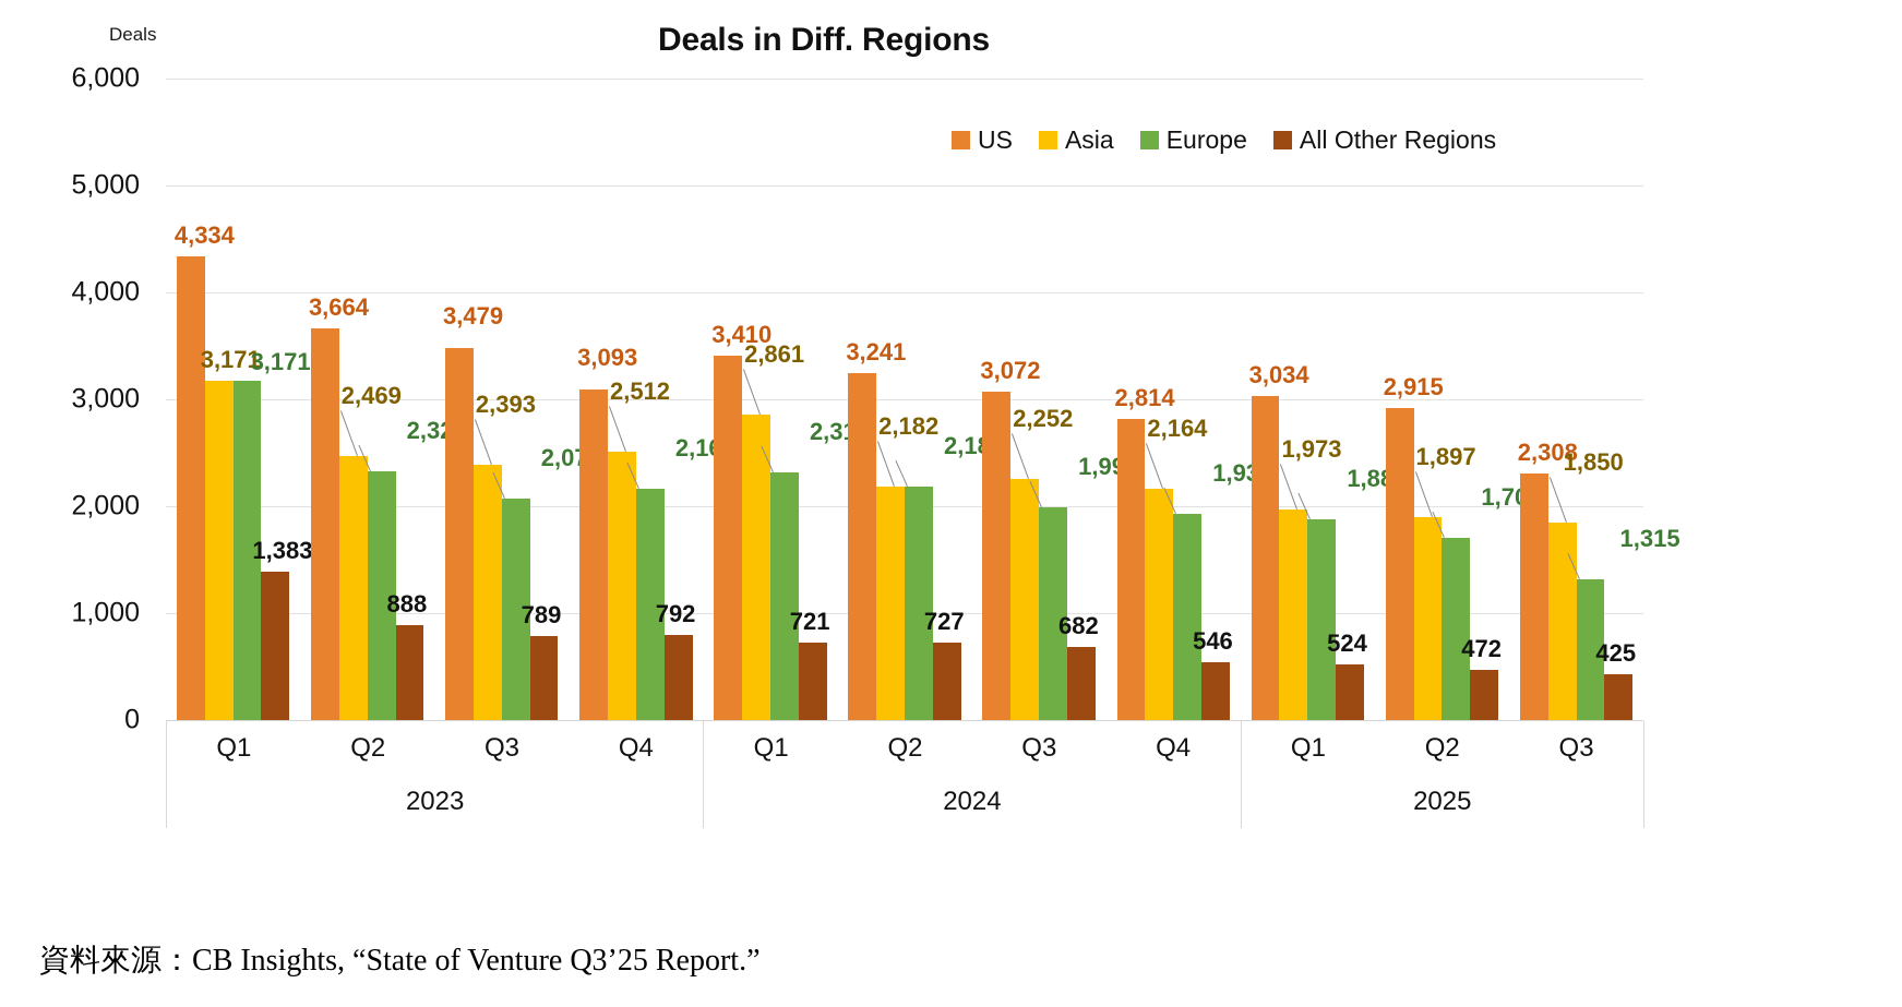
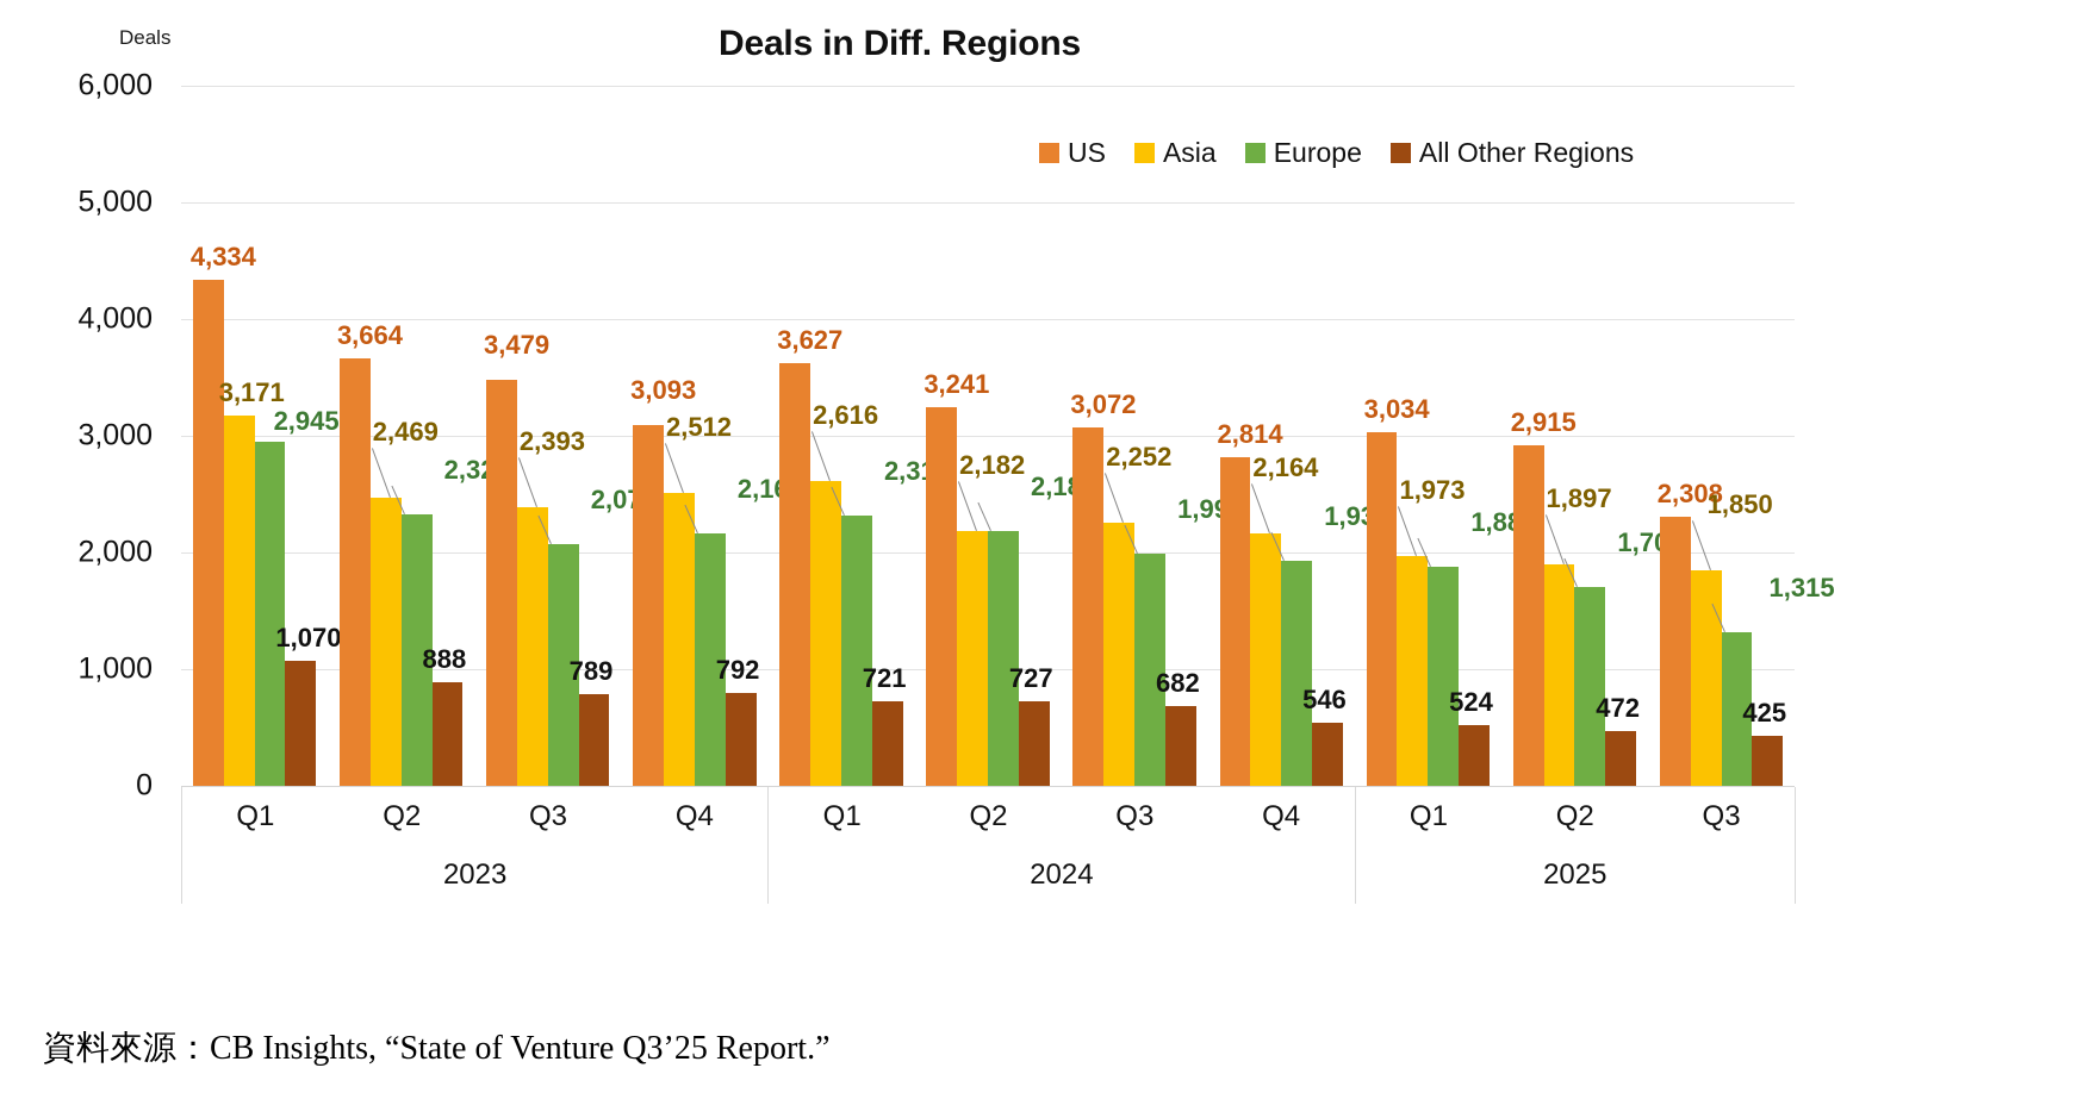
Europe/2023 Q1: 3,171 -> 2,945
All Other Regions/2023 Q1: 1,383 -> 1,070
US/2024 Q1: 3,410 -> 3,627
Asia/2024 Q1: 2,861 -> 2,616
